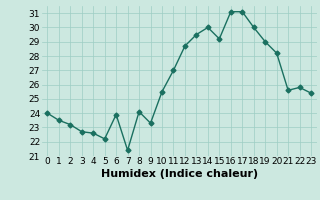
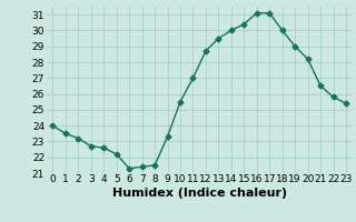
6: 23.9 -> 21.3
8: 24.1 -> 21.5
15: 29.2 -> 30.4
21: 25.6 -> 26.5
